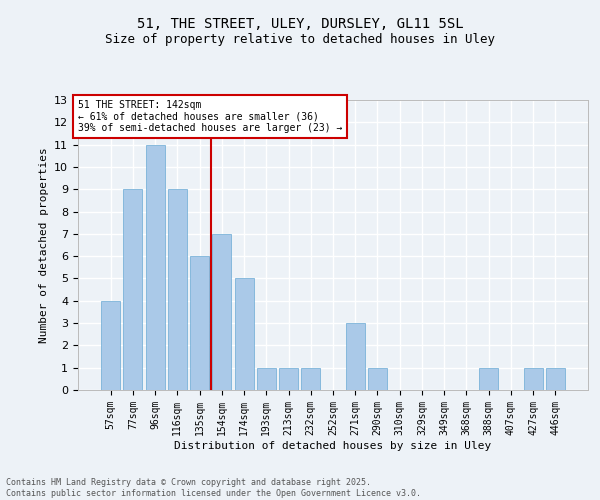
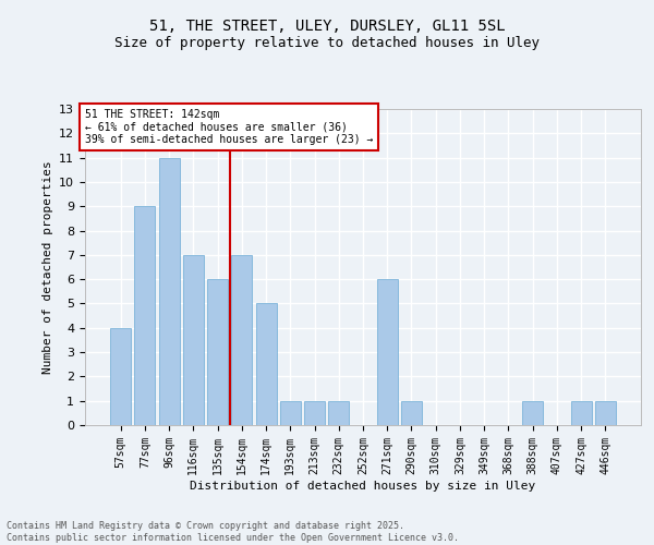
116sqm: 9 -> 7
271sqm: 3 -> 6
